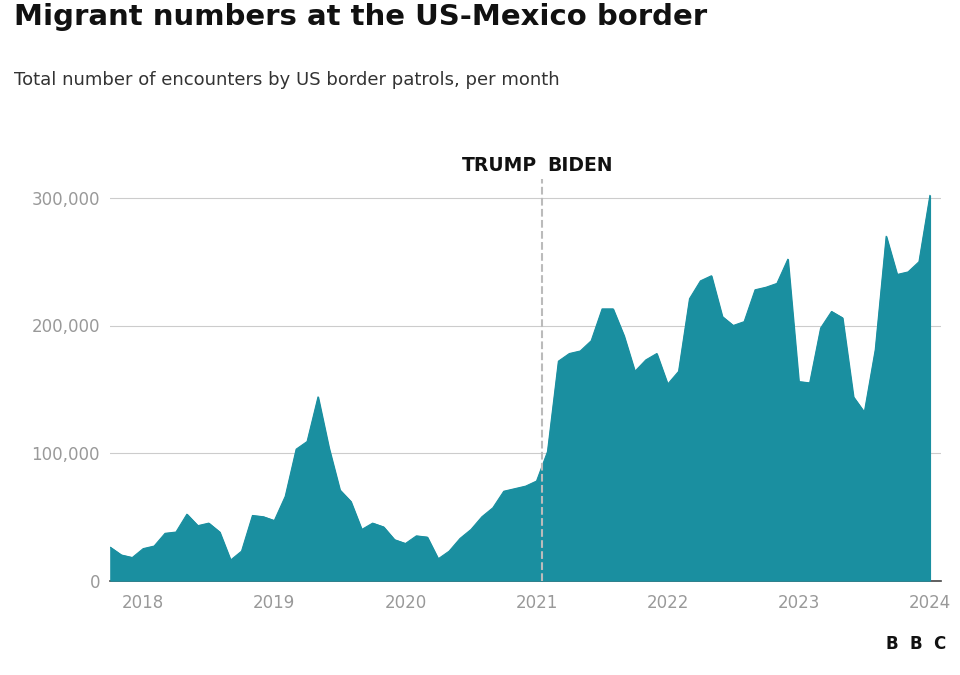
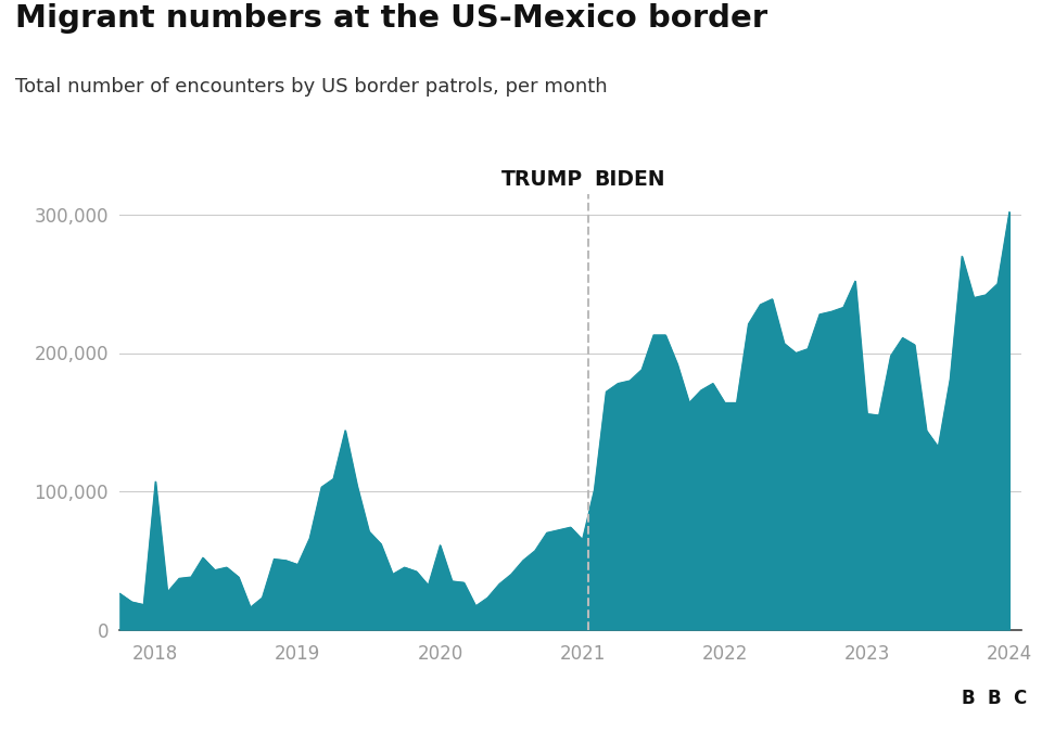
2018: 25,000 -> 107,000
2020: 29,000 -> 61,000
2021: 78,000 -> 65,000
2022: 154,000 -> 164,000
